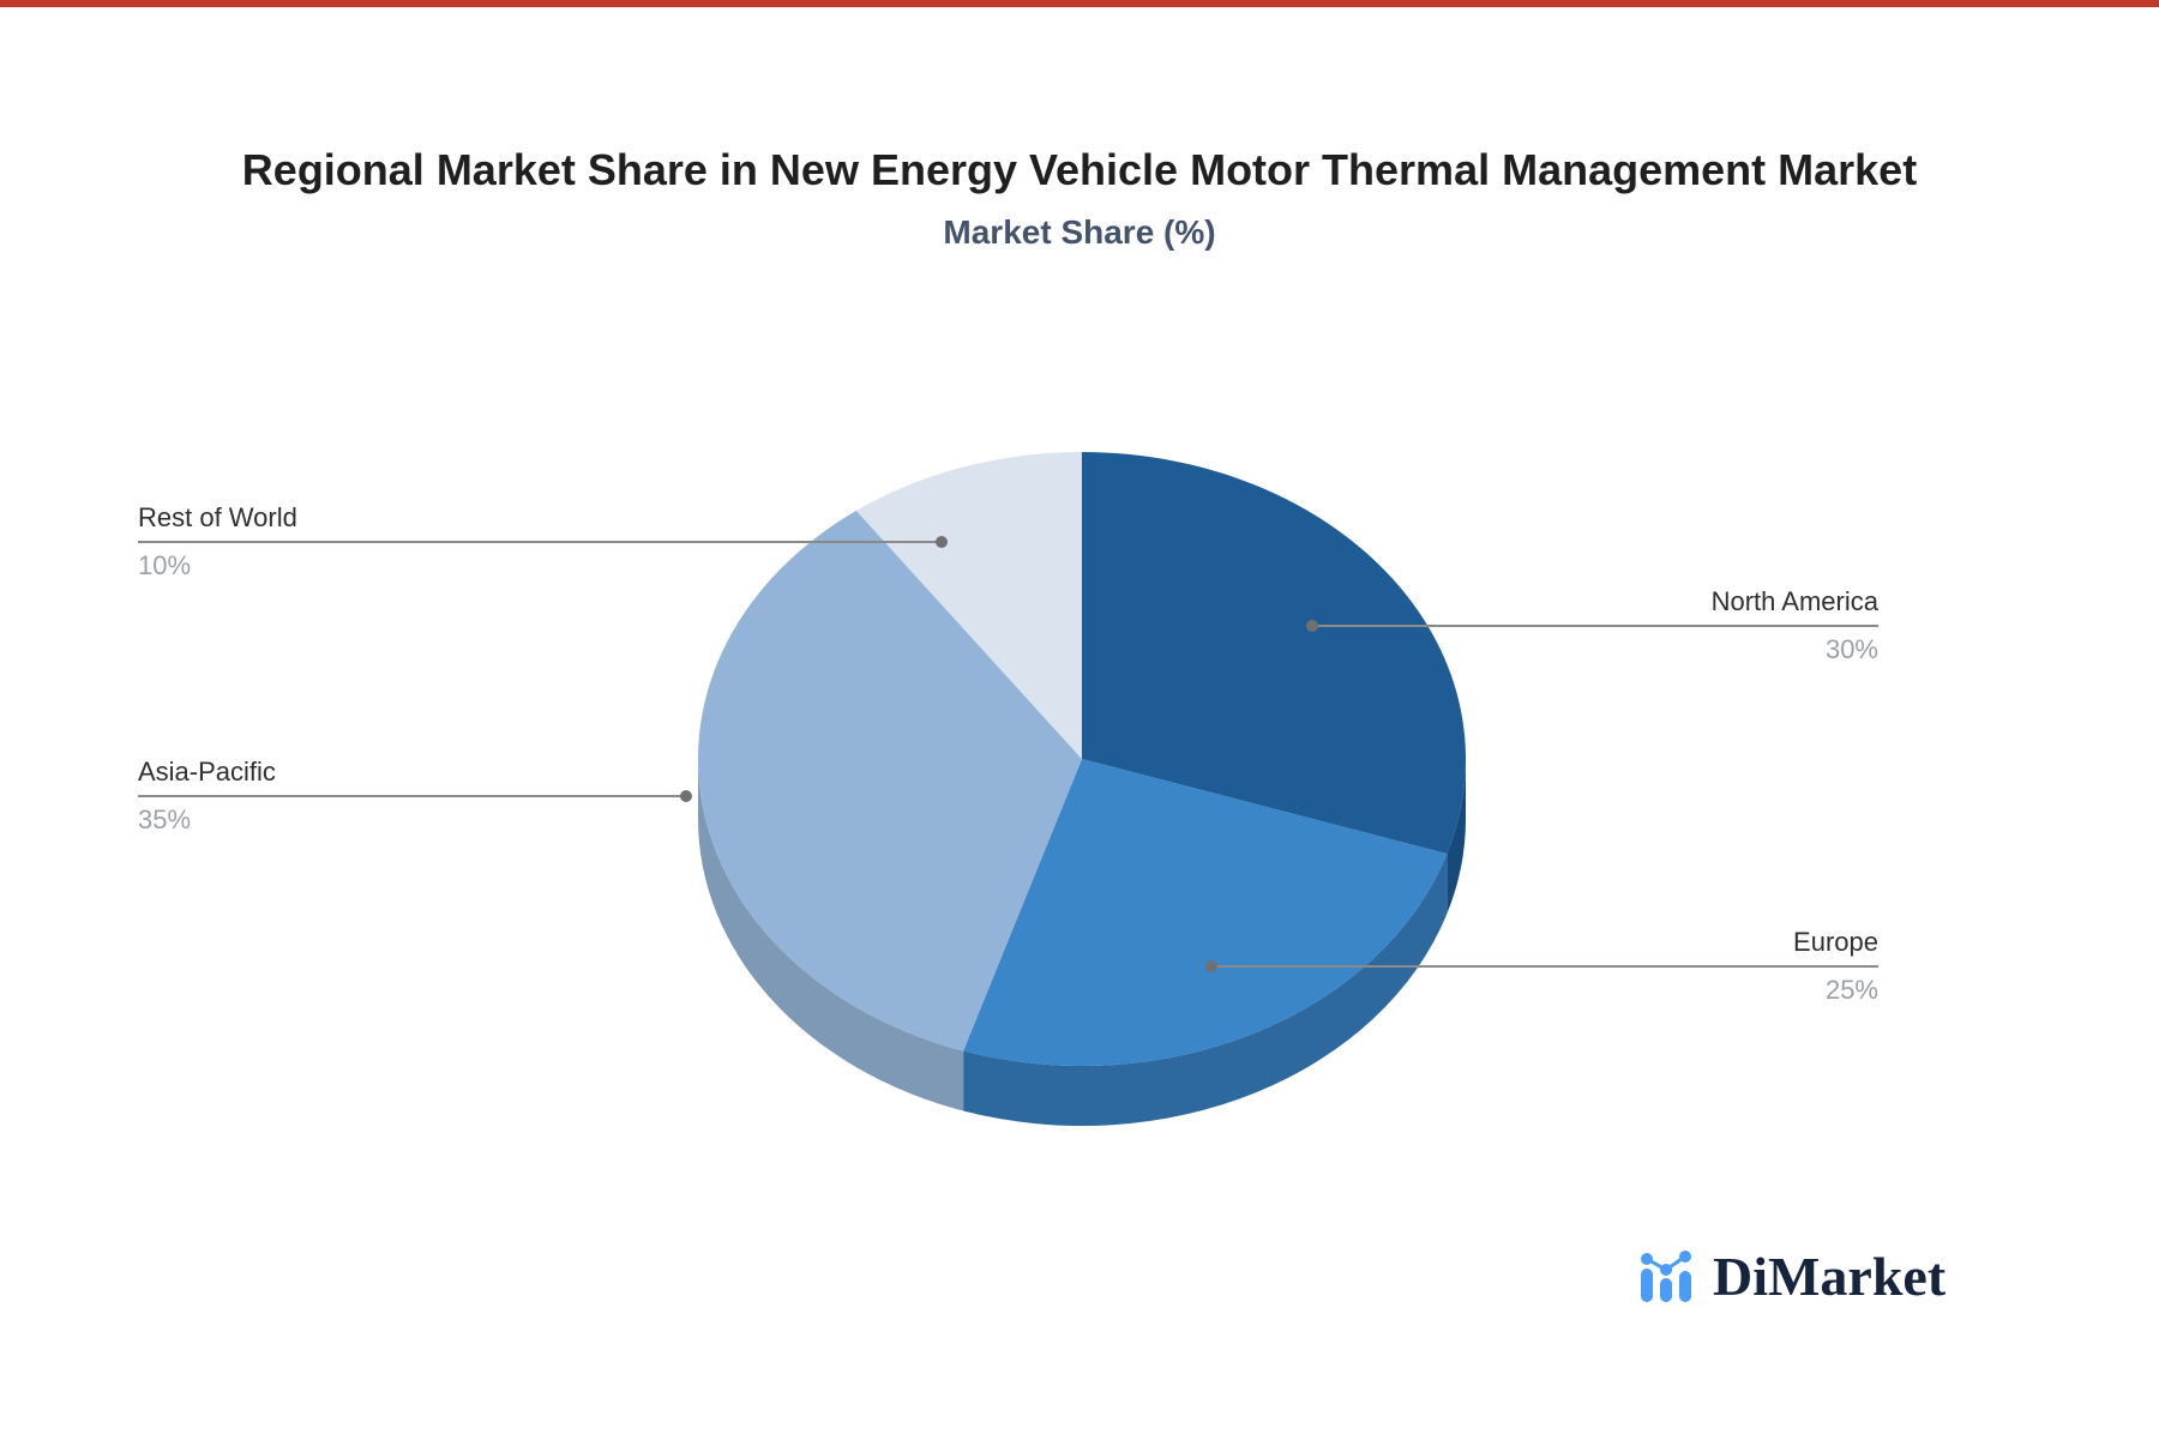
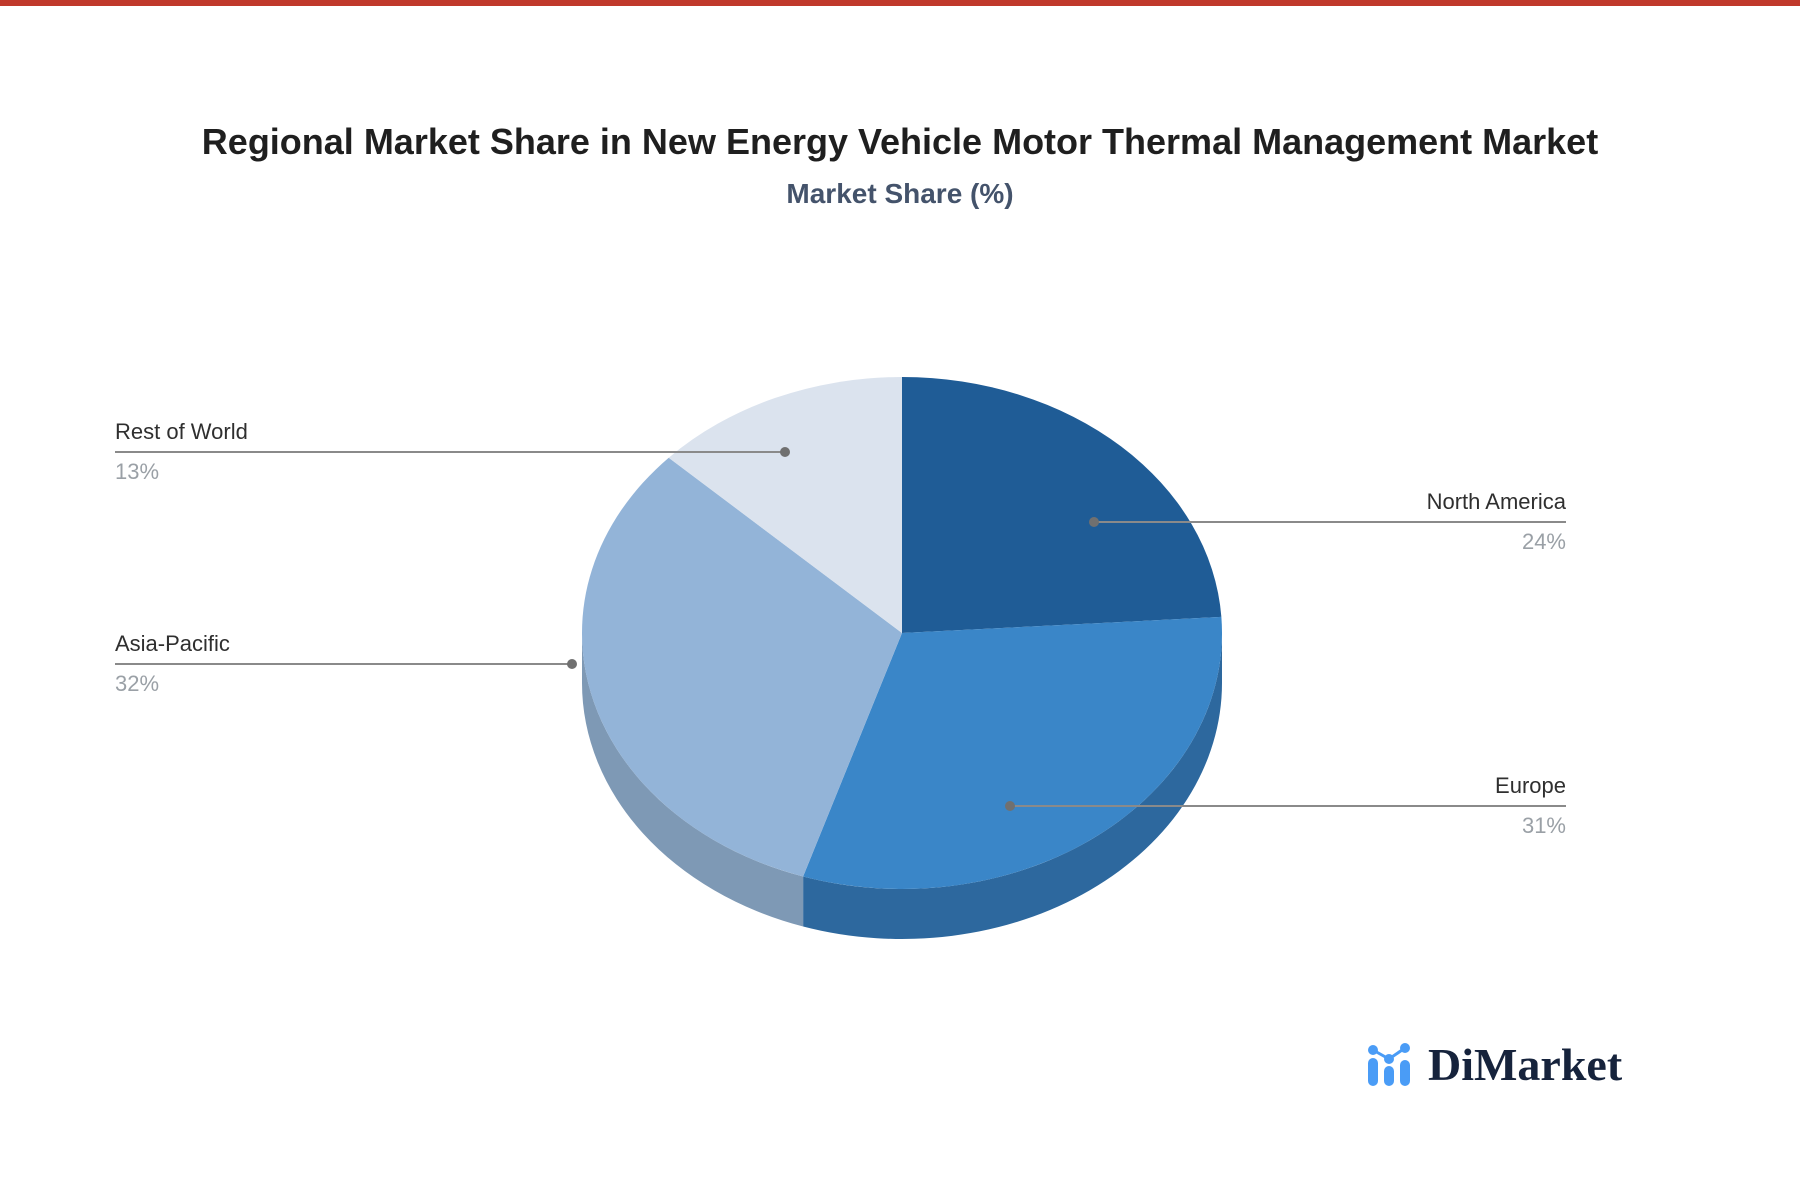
North America: 30% -> 24%
Europe: 25% -> 31%
Asia-Pacific: 35% -> 32%
Rest of World: 10% -> 13%
